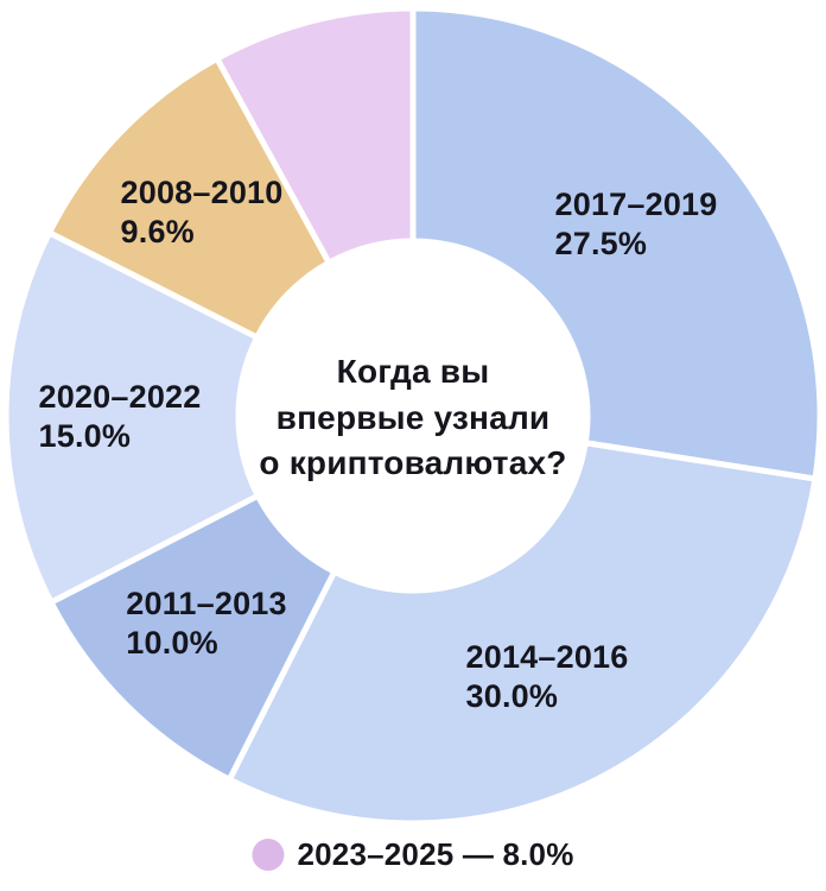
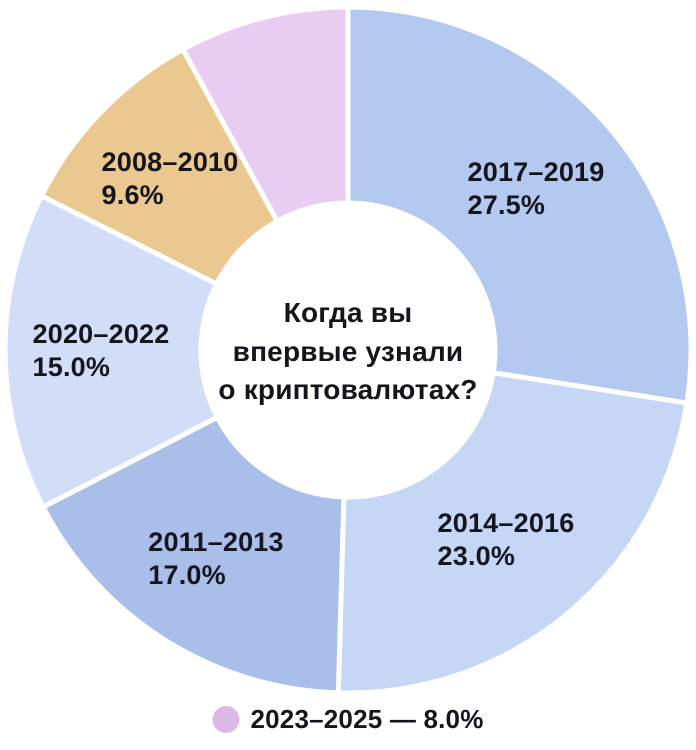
2014–2016: 30.0% -> 23.0%
2011–2013: 10.0% -> 17.0%
